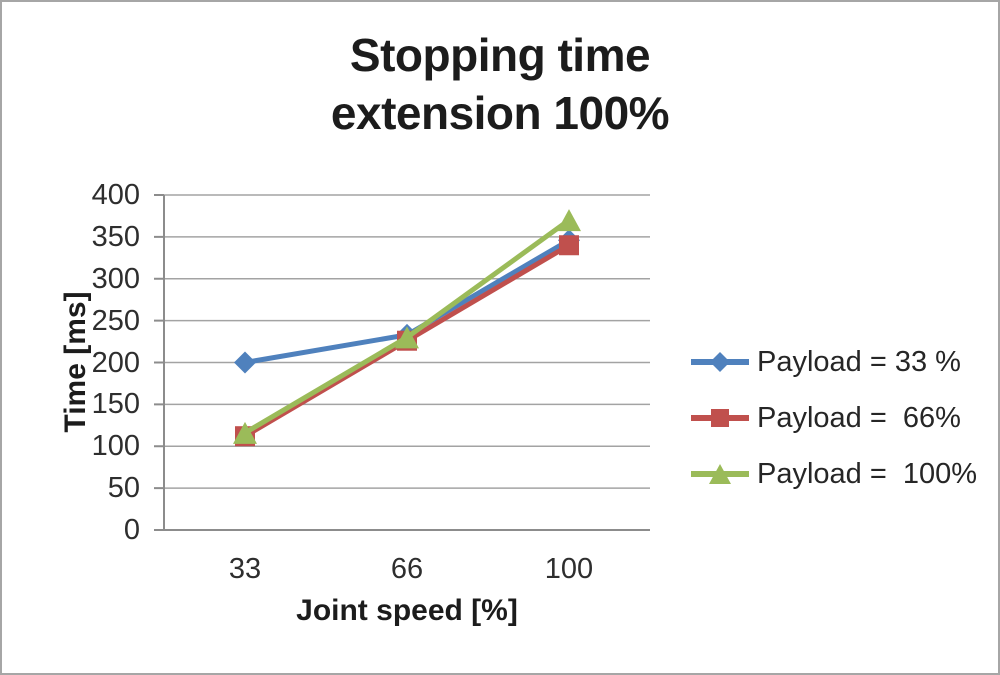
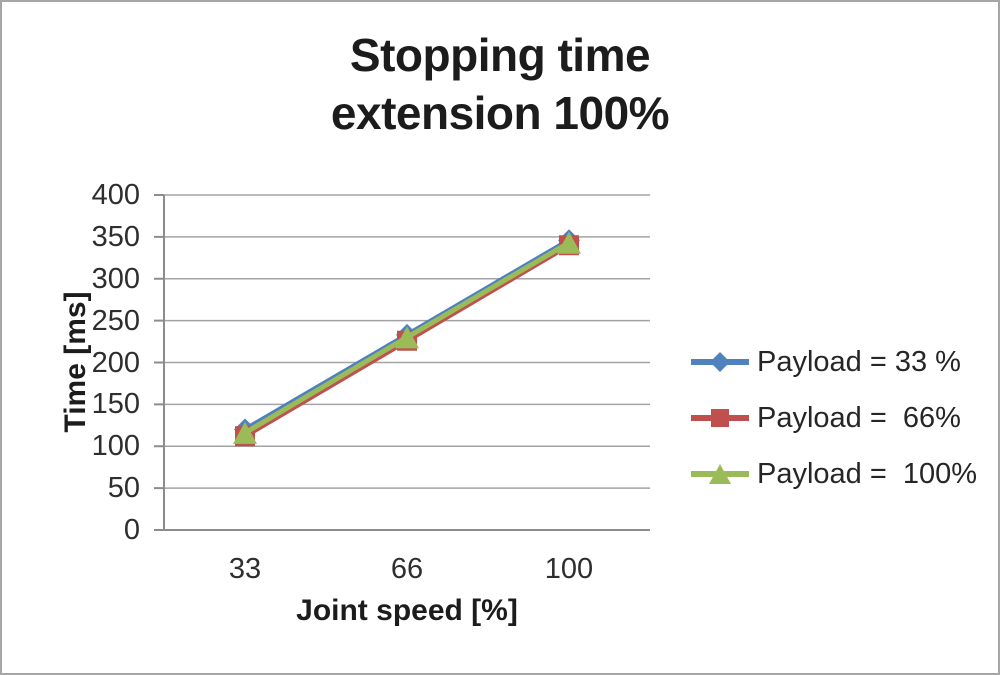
Payload = 33 %/33: 200 -> 120
Payload = 100%/100: 370 -> 340
